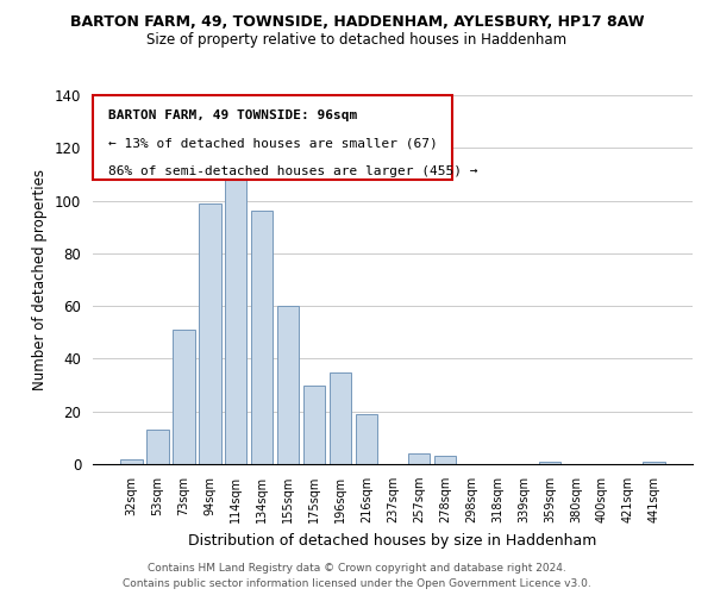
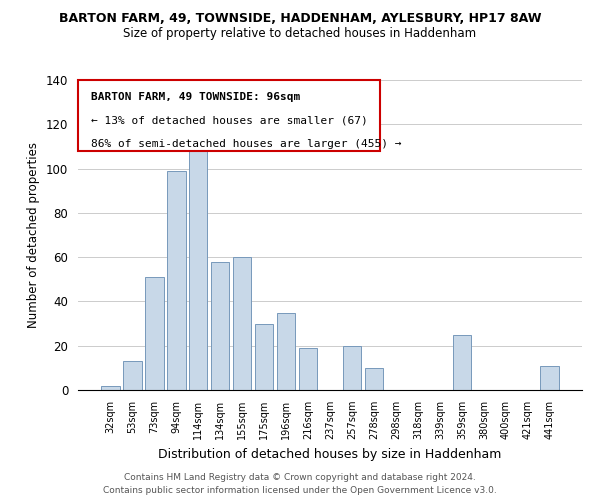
134sqm: 96 -> 58
257sqm: 4 -> 20
278sqm: 3 -> 10
359sqm: 1 -> 25
441sqm: 1 -> 11
